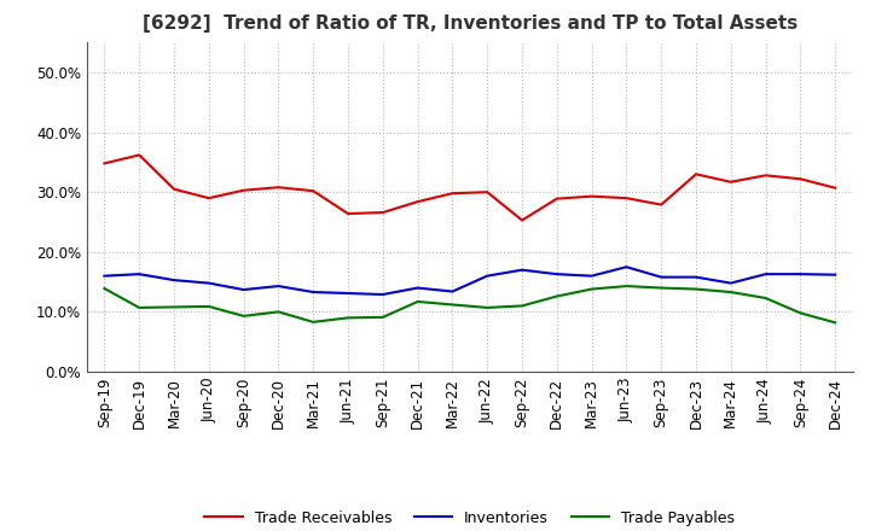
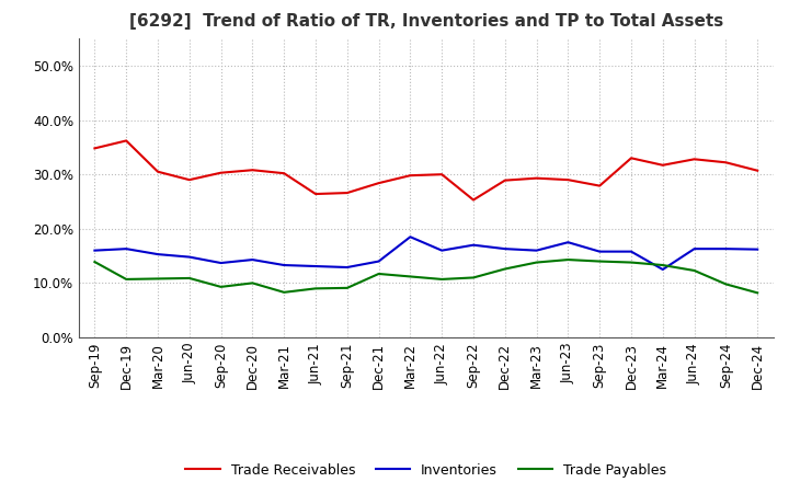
Inventories/Mar-22: 13.4% -> 18.5%
Inventories/Mar-24: 14.8% -> 12.5%
